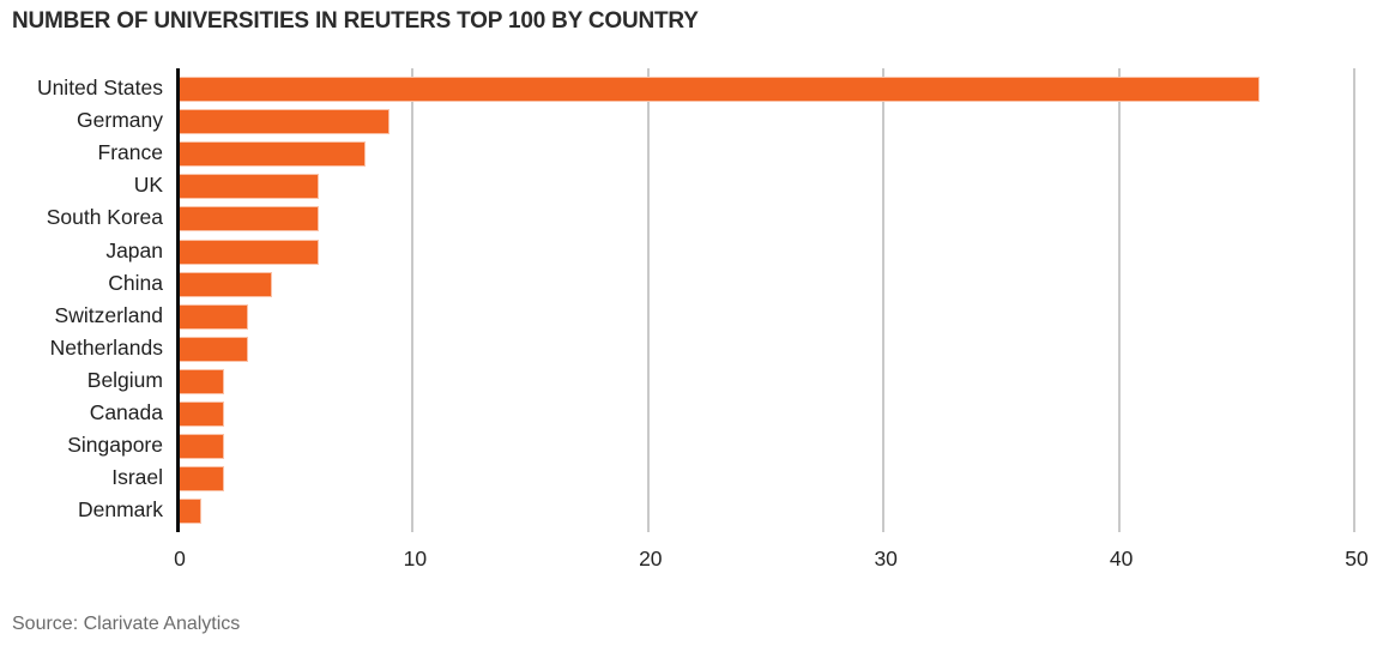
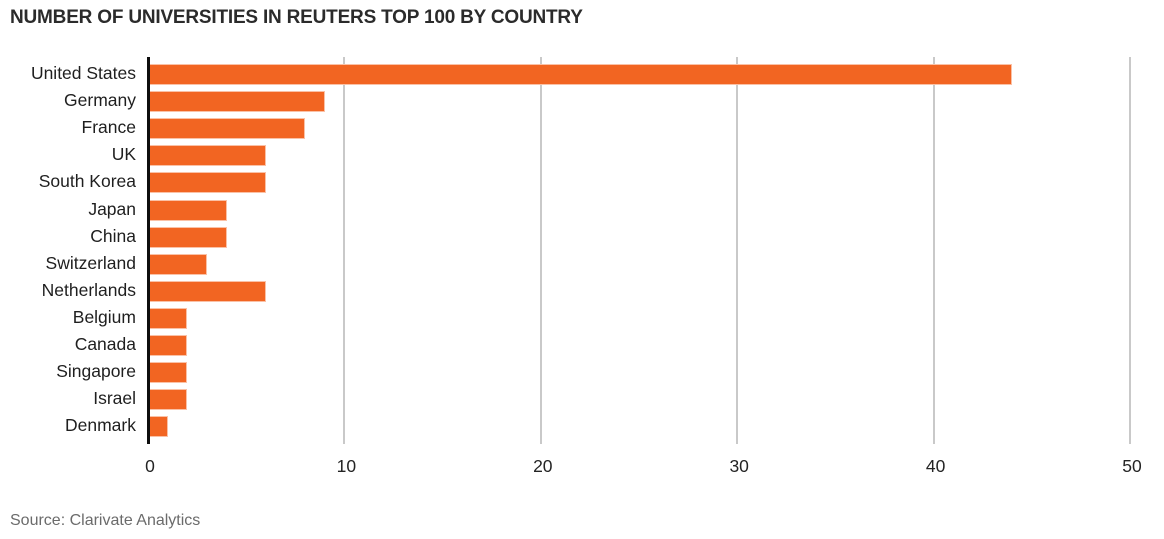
United States: 46 -> 44
Japan: 6 -> 4
Netherlands: 3 -> 6
